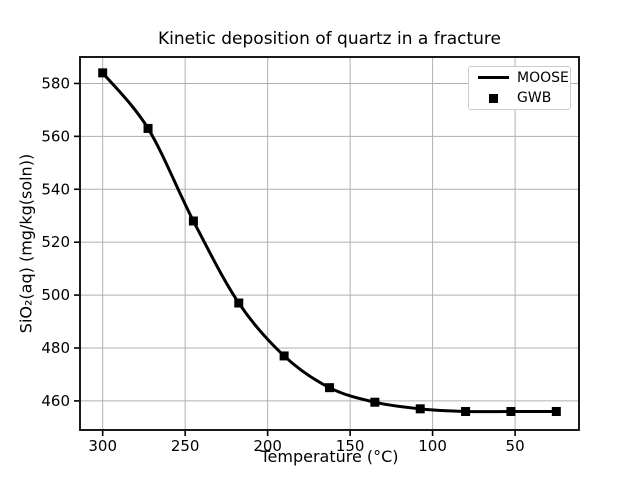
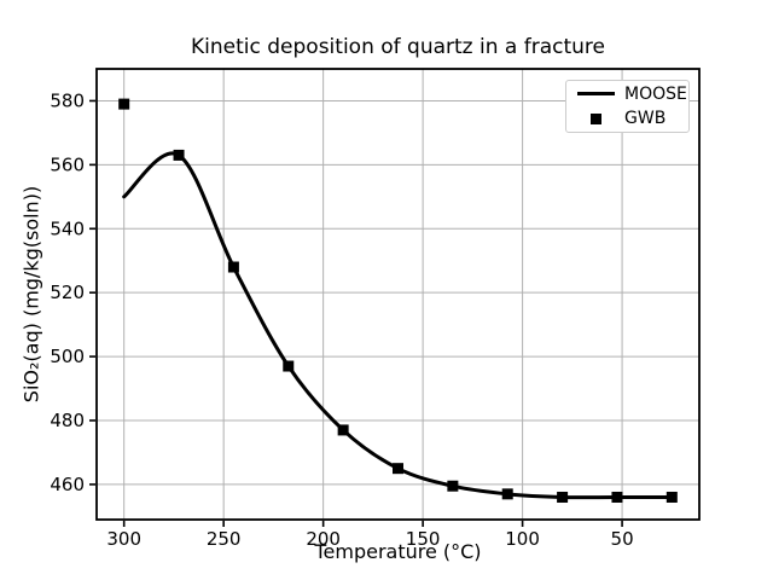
MOOSE/300: 584 -> 550
GWB/300: 584 -> 579
